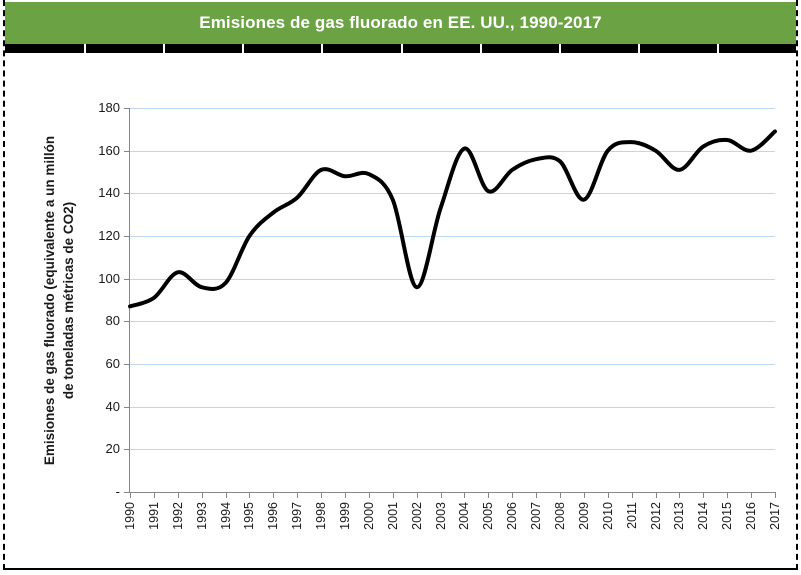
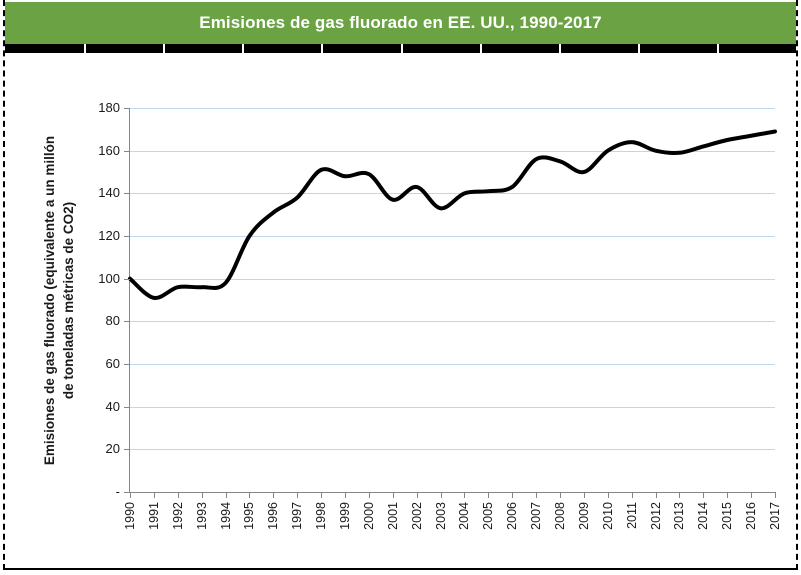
1990: 87 -> 100
1992: 103 -> 96
2002: 96 -> 143
2004: 161 -> 140
2006: 151 -> 143
2009: 137 -> 150
2013: 151 -> 159
2016: 160 -> 167
